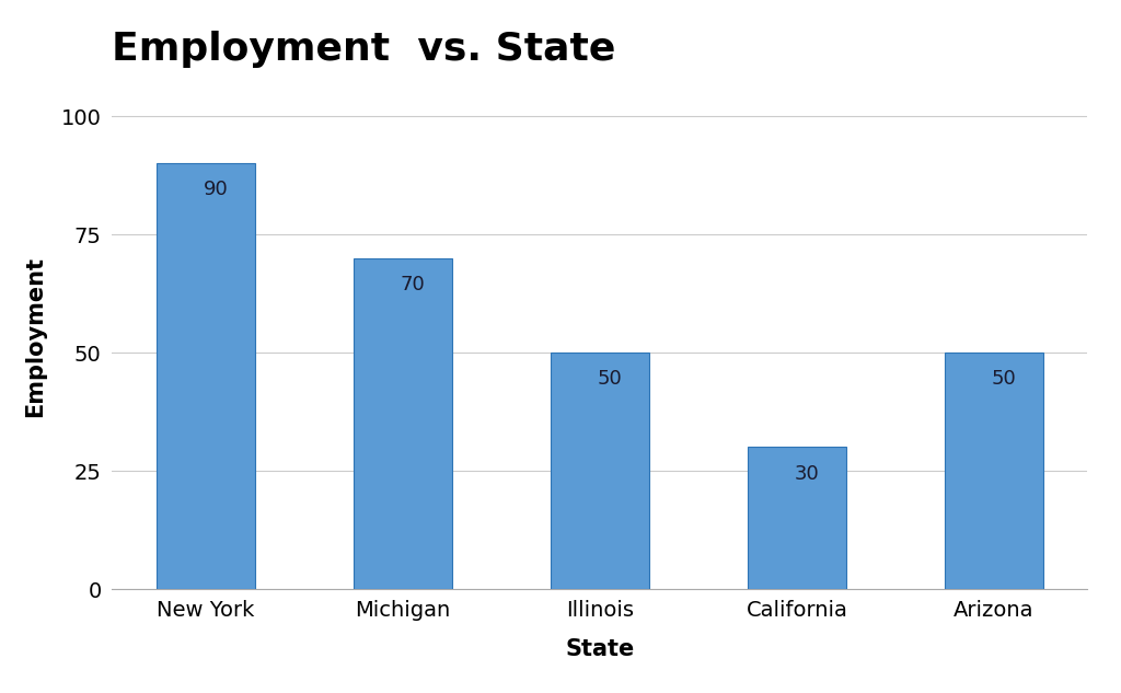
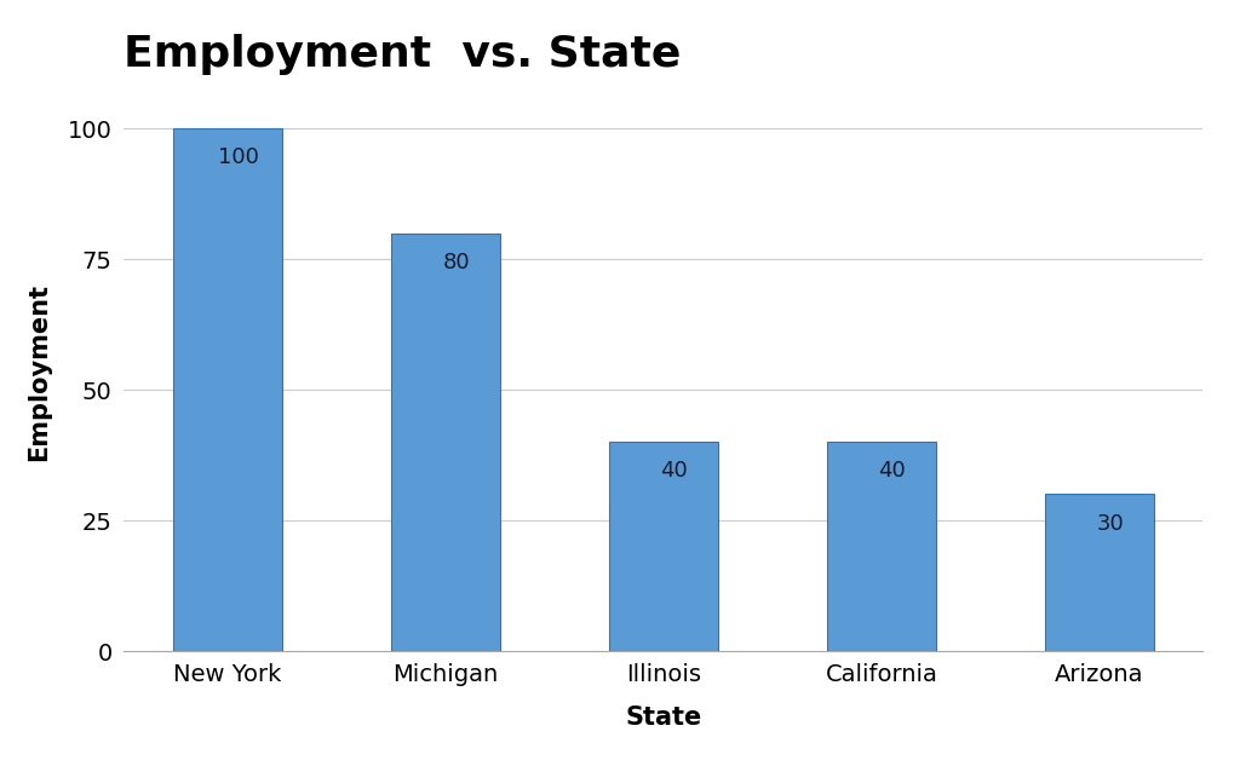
New York: 90 -> 100
Michigan: 70 -> 80
Illinois: 50 -> 40
California: 30 -> 40
Arizona: 50 -> 30
